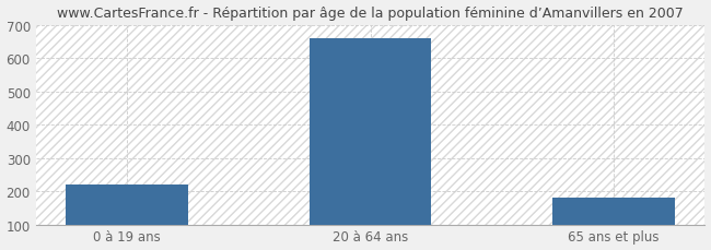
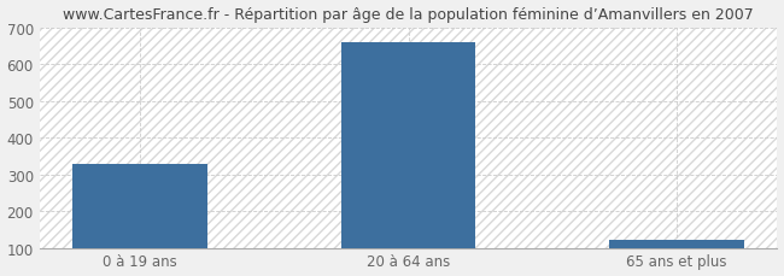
0 à 19 ans: 220 -> 330
65 ans et plus: 180 -> 120
